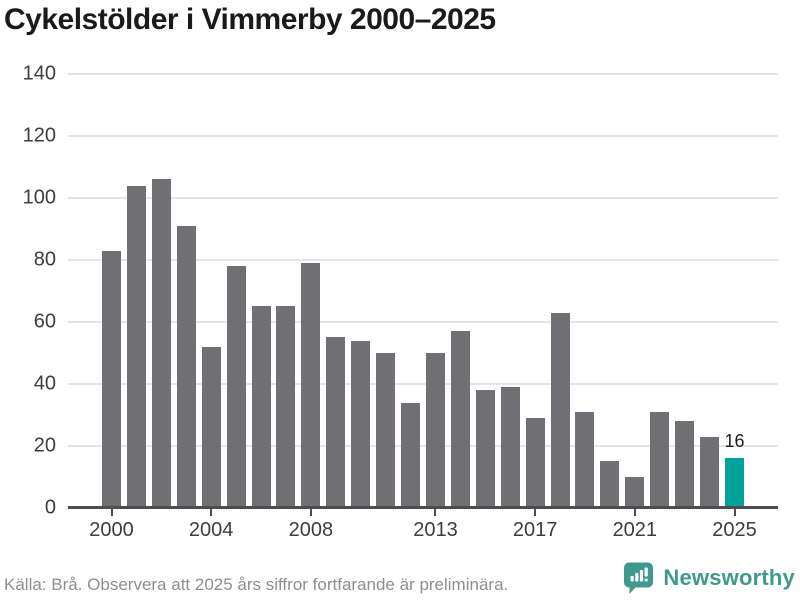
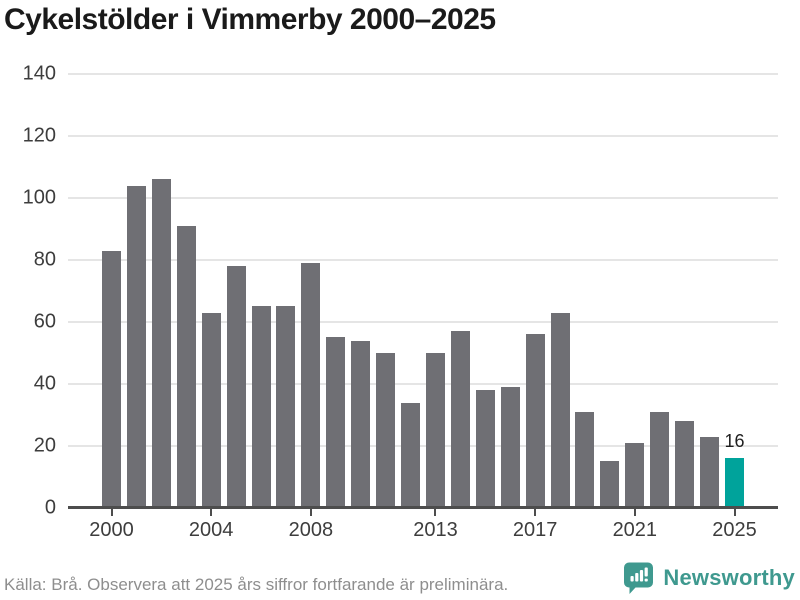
2004: 52 -> 63
2017: 29 -> 56
2021: 10 -> 21
